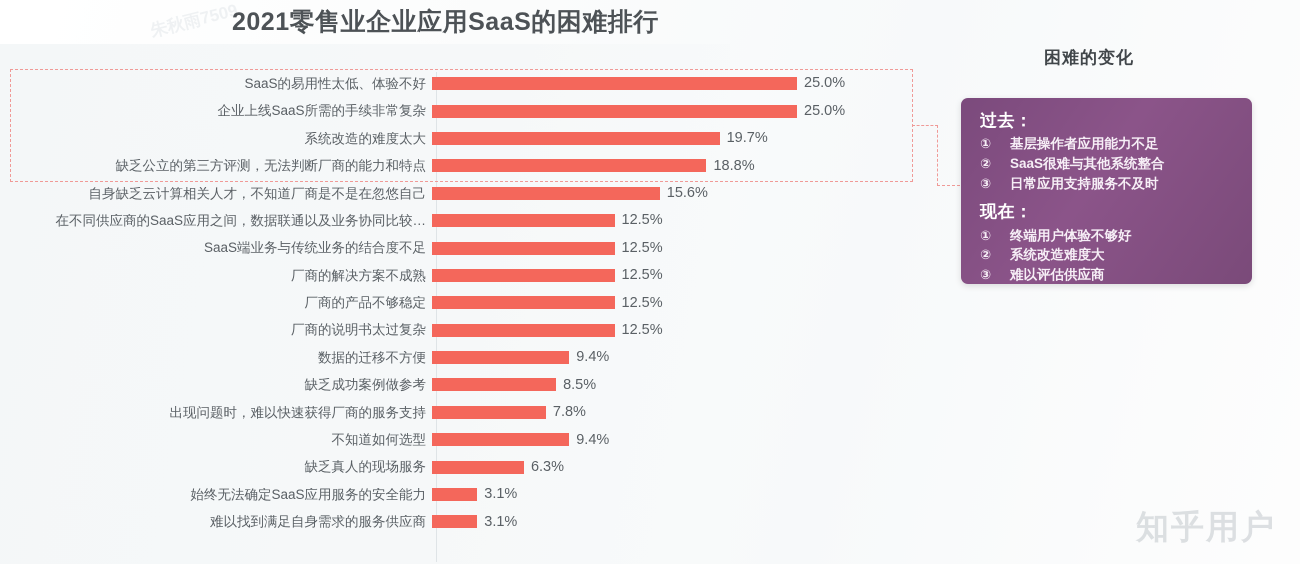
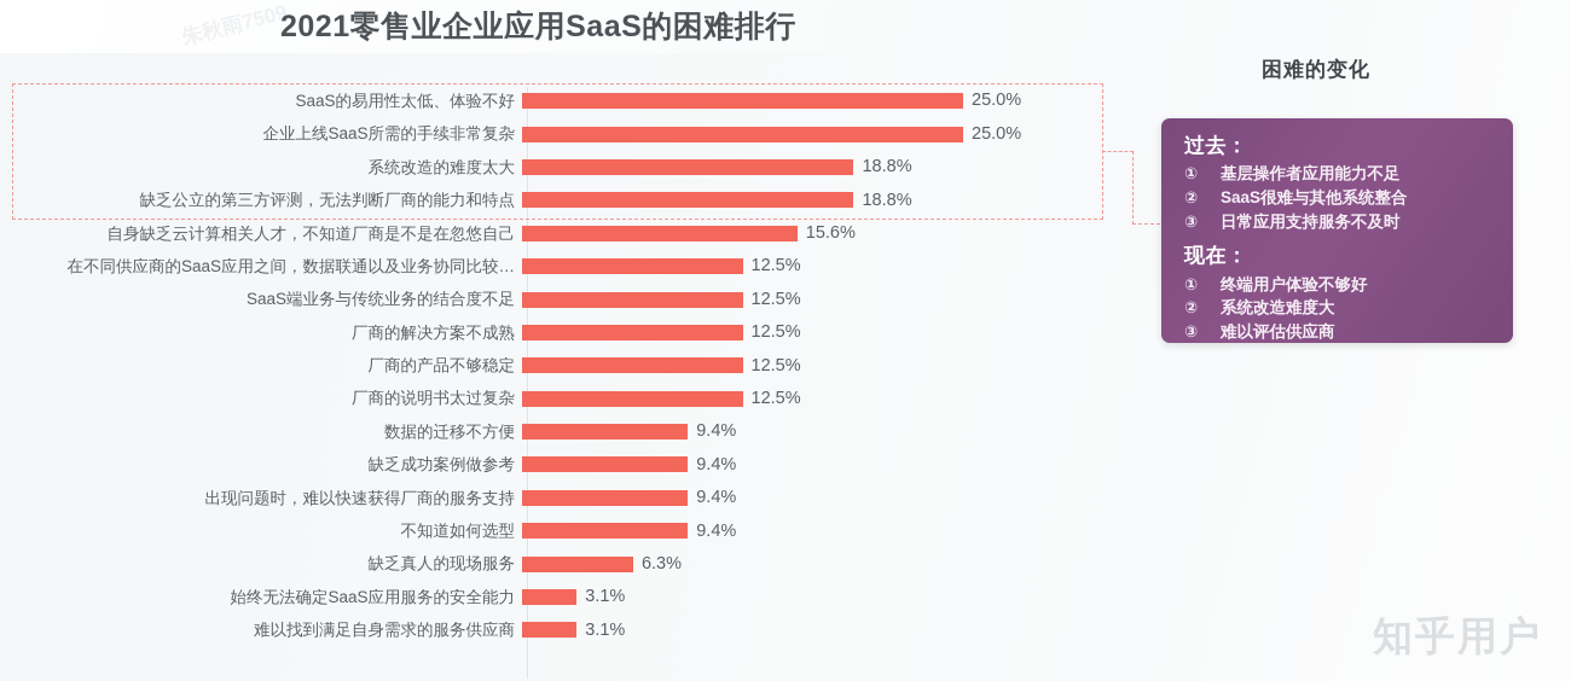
系统改造的难度太大: 19.7% -> 18.8%
缺乏成功案例做参考: 8.5% -> 9.4%
出现问题时，难以快速获得厂商的服务支持: 7.8% -> 9.4%
